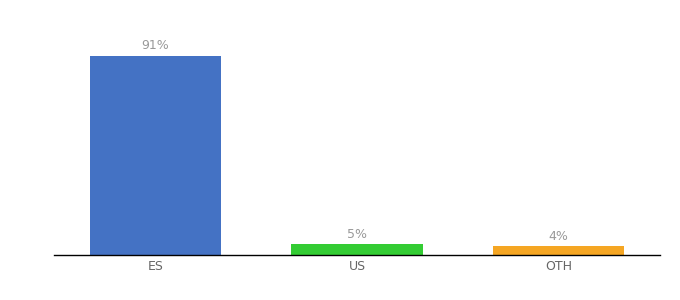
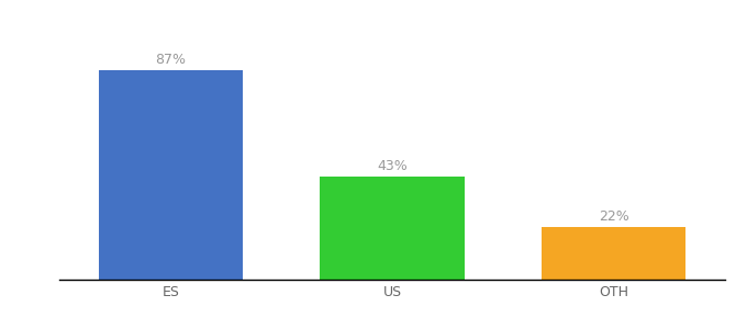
ES: 91% -> 87%
US: 5% -> 43%
OTH: 4% -> 22%
